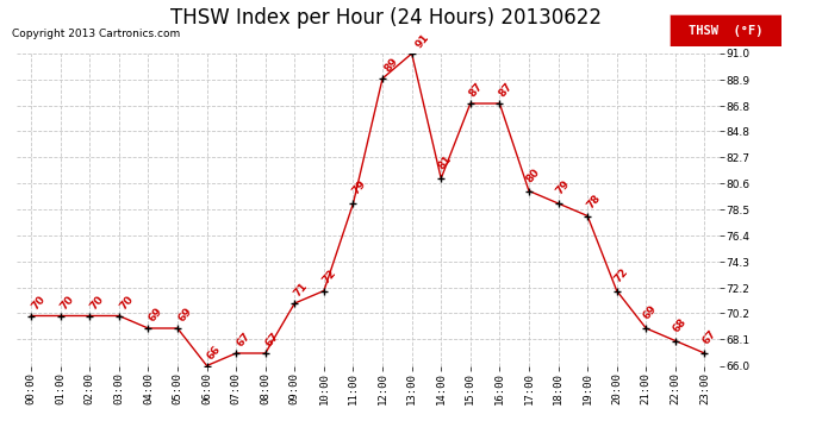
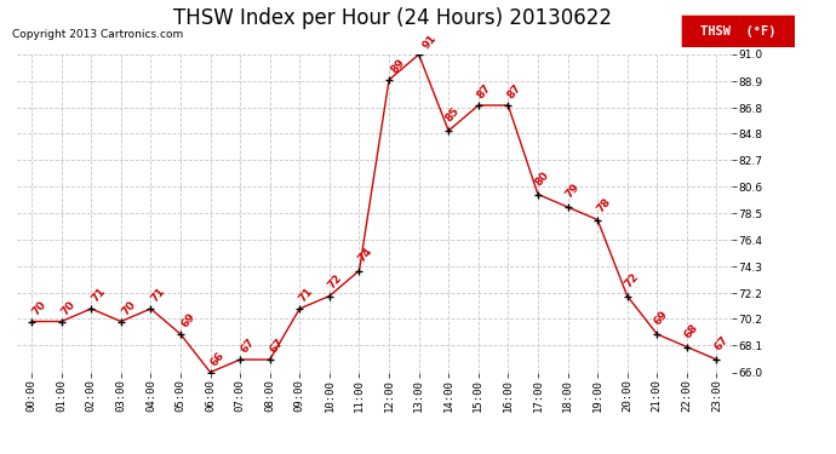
02:00: 70 -> 71
04:00: 69 -> 71
11:00: 79 -> 74
14:00: 81 -> 85
